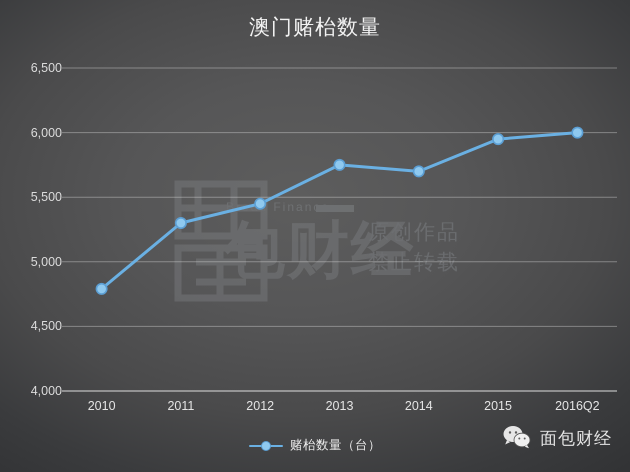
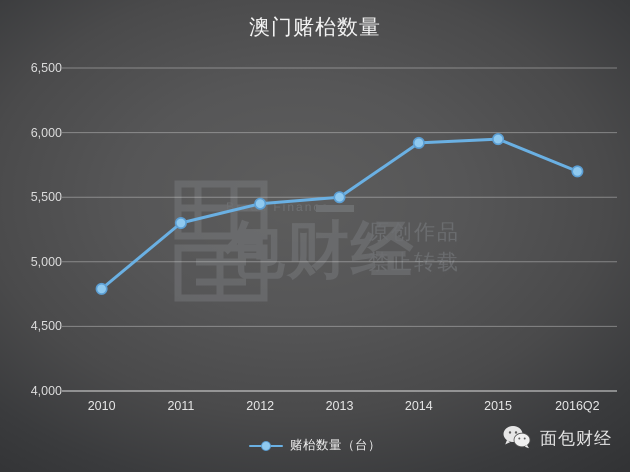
2013: 5750 -> 5500
2014: 5700 -> 5920
2016Q2: 6000 -> 5700
